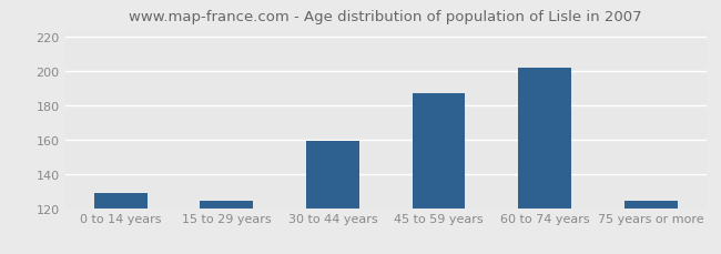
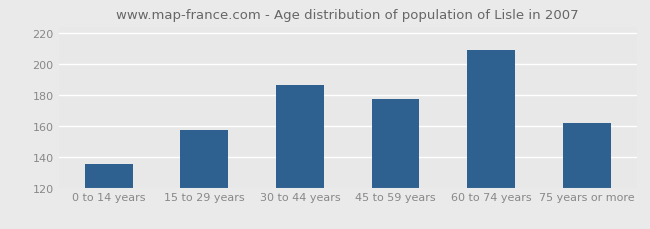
0 to 14 years: 129 -> 135
15 to 29 years: 124 -> 157
30 to 44 years: 159 -> 186
45 to 59 years: 187 -> 177
60 to 74 years: 202 -> 209
75 years or more: 124 -> 162
